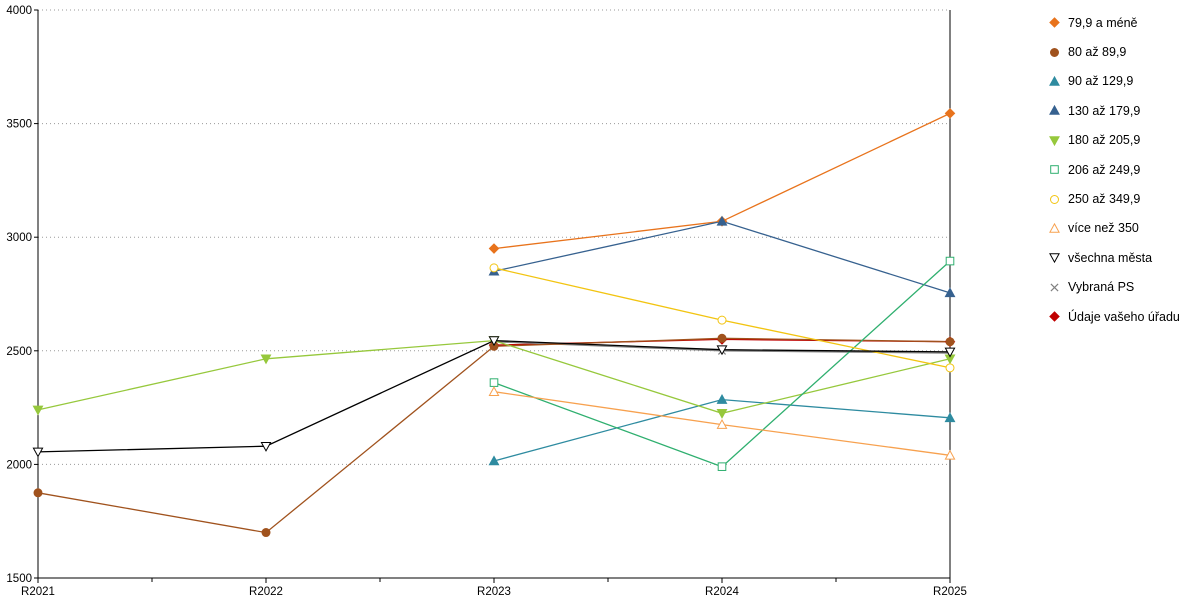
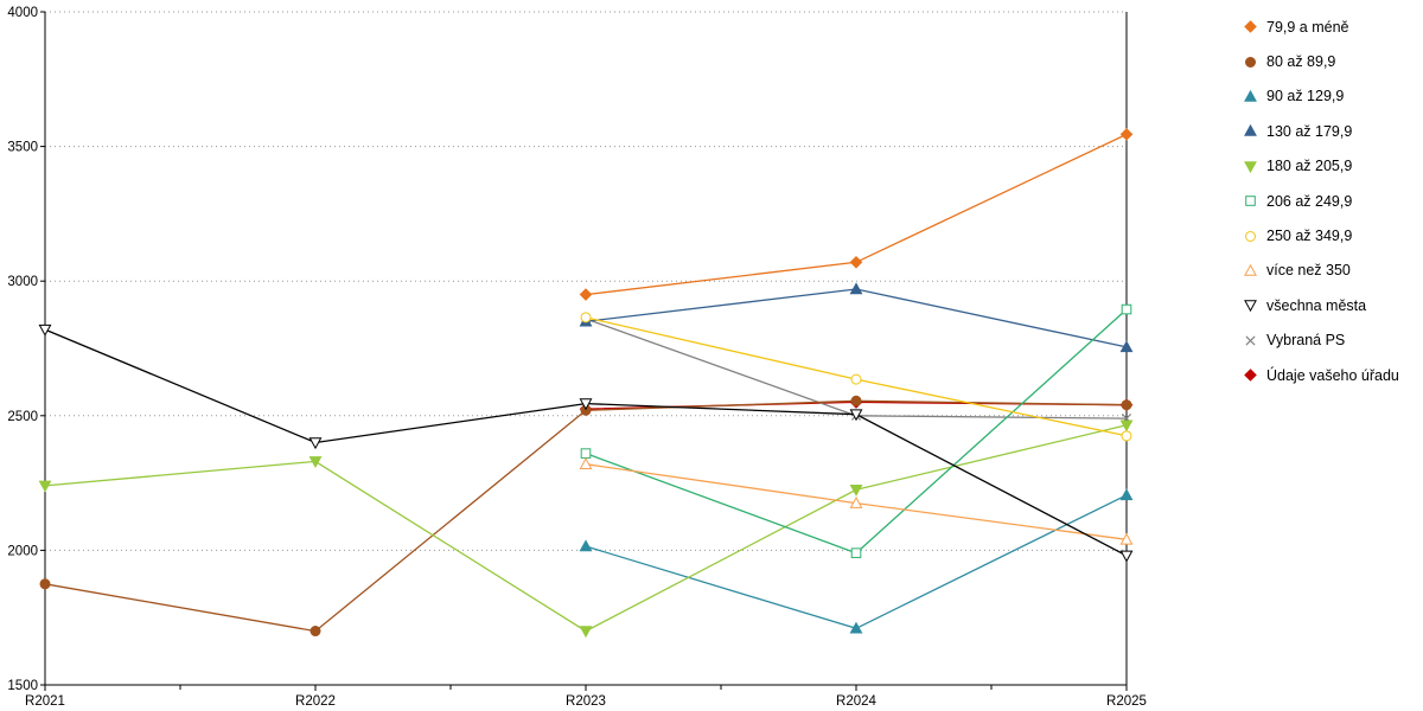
všechna města/R2021: 2060 -> 2820
180 až 205,9/R2022: 2460 -> 2330
všechna města/R2022: 2080 -> 2400
180 až 205,9/R2023: 2540 -> 1700
Vybraná PS/R2023: 2540 -> 2860
90 až 129,9/R2024: 2280 -> 1710
130 až 179,9/R2024: 3070 -> 2970
všechna města/R2025: 2500 -> 1980
